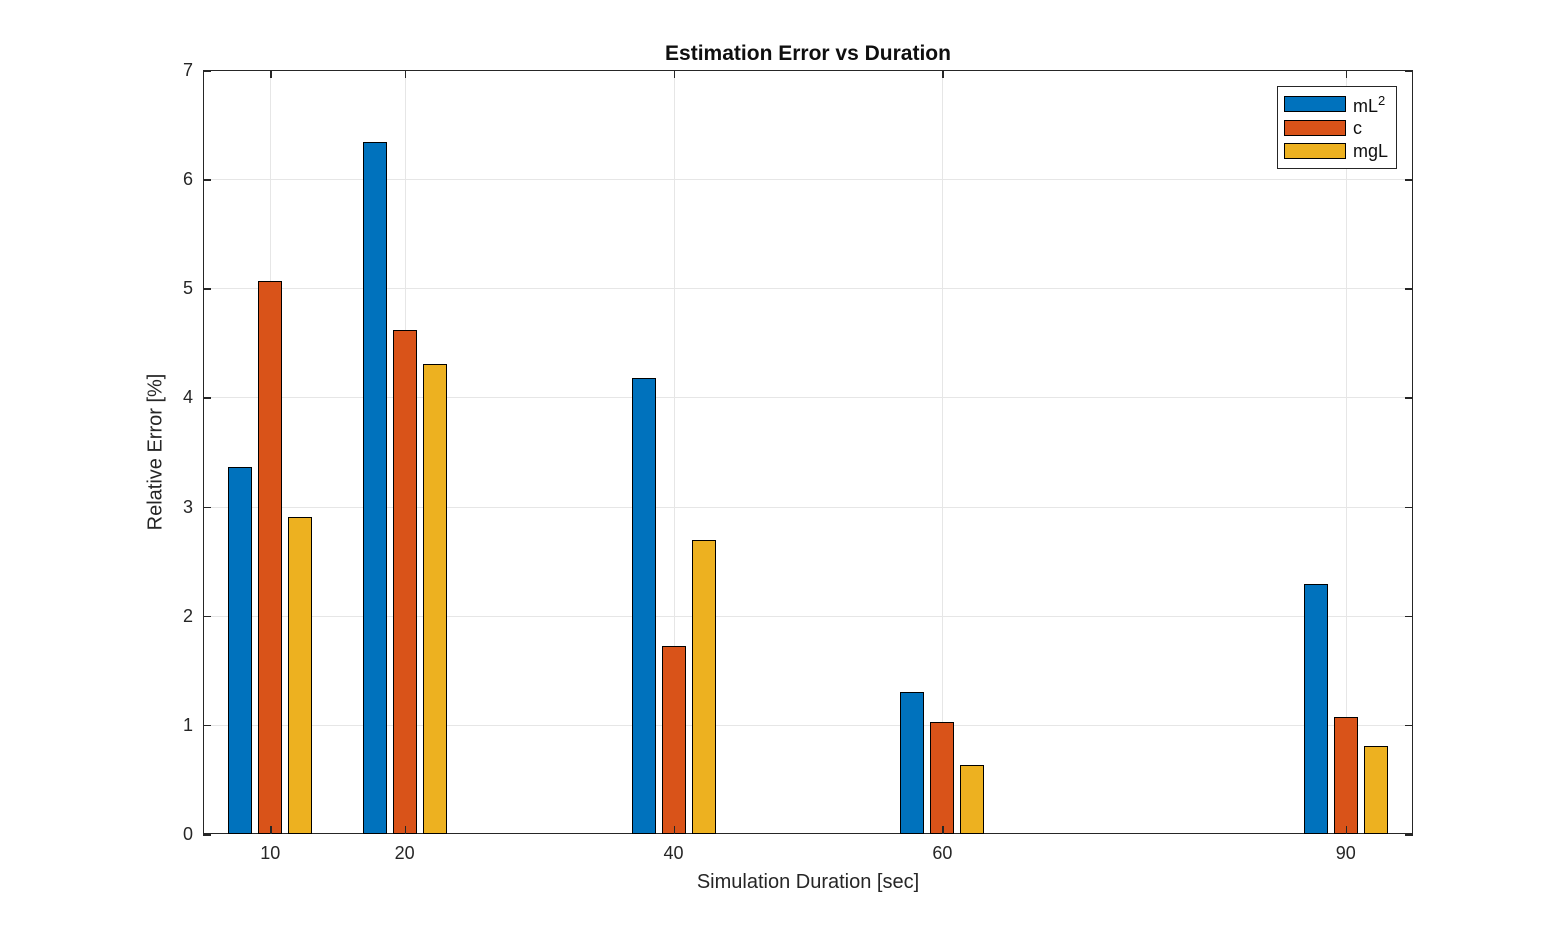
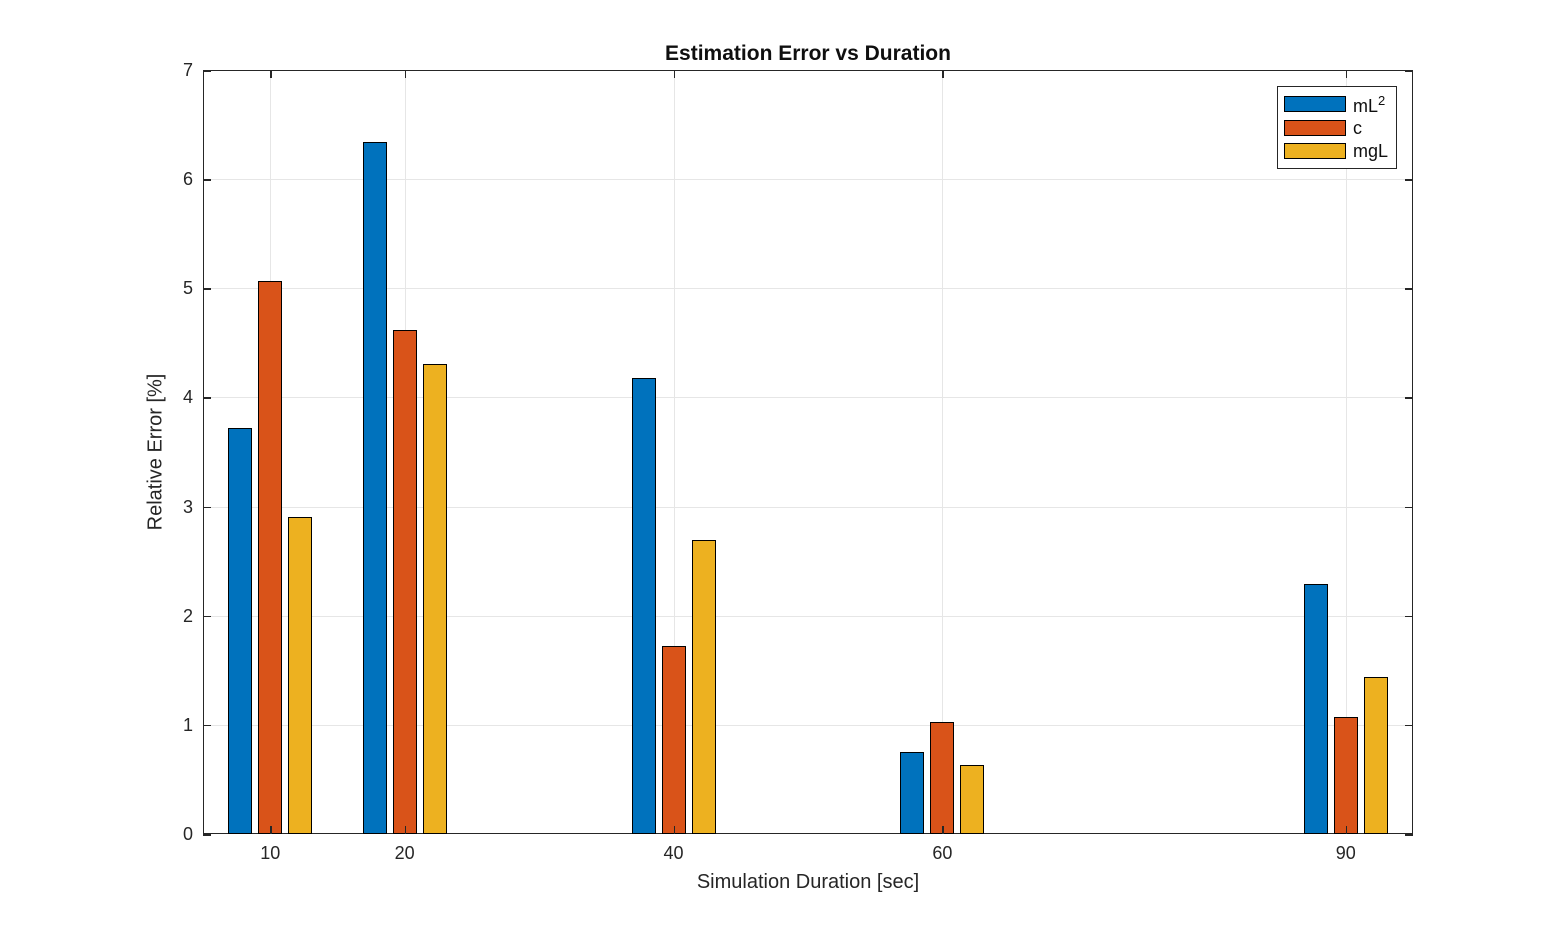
mL/10: 3.36 -> 3.72
mL/60: 1.30 -> 0.75
mgL/90: 0.81 -> 1.44
